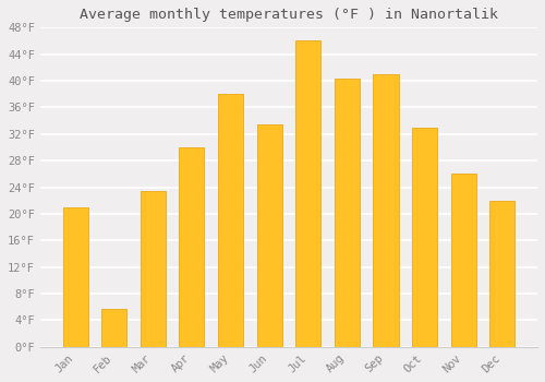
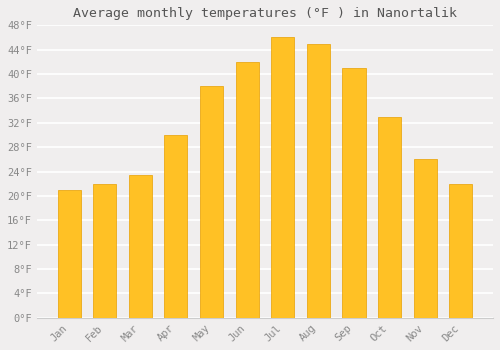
Feb: 5.8°F -> 22.0°F
Jun: 33.4°F -> 42.0°F
Aug: 40.4°F -> 45.0°F
